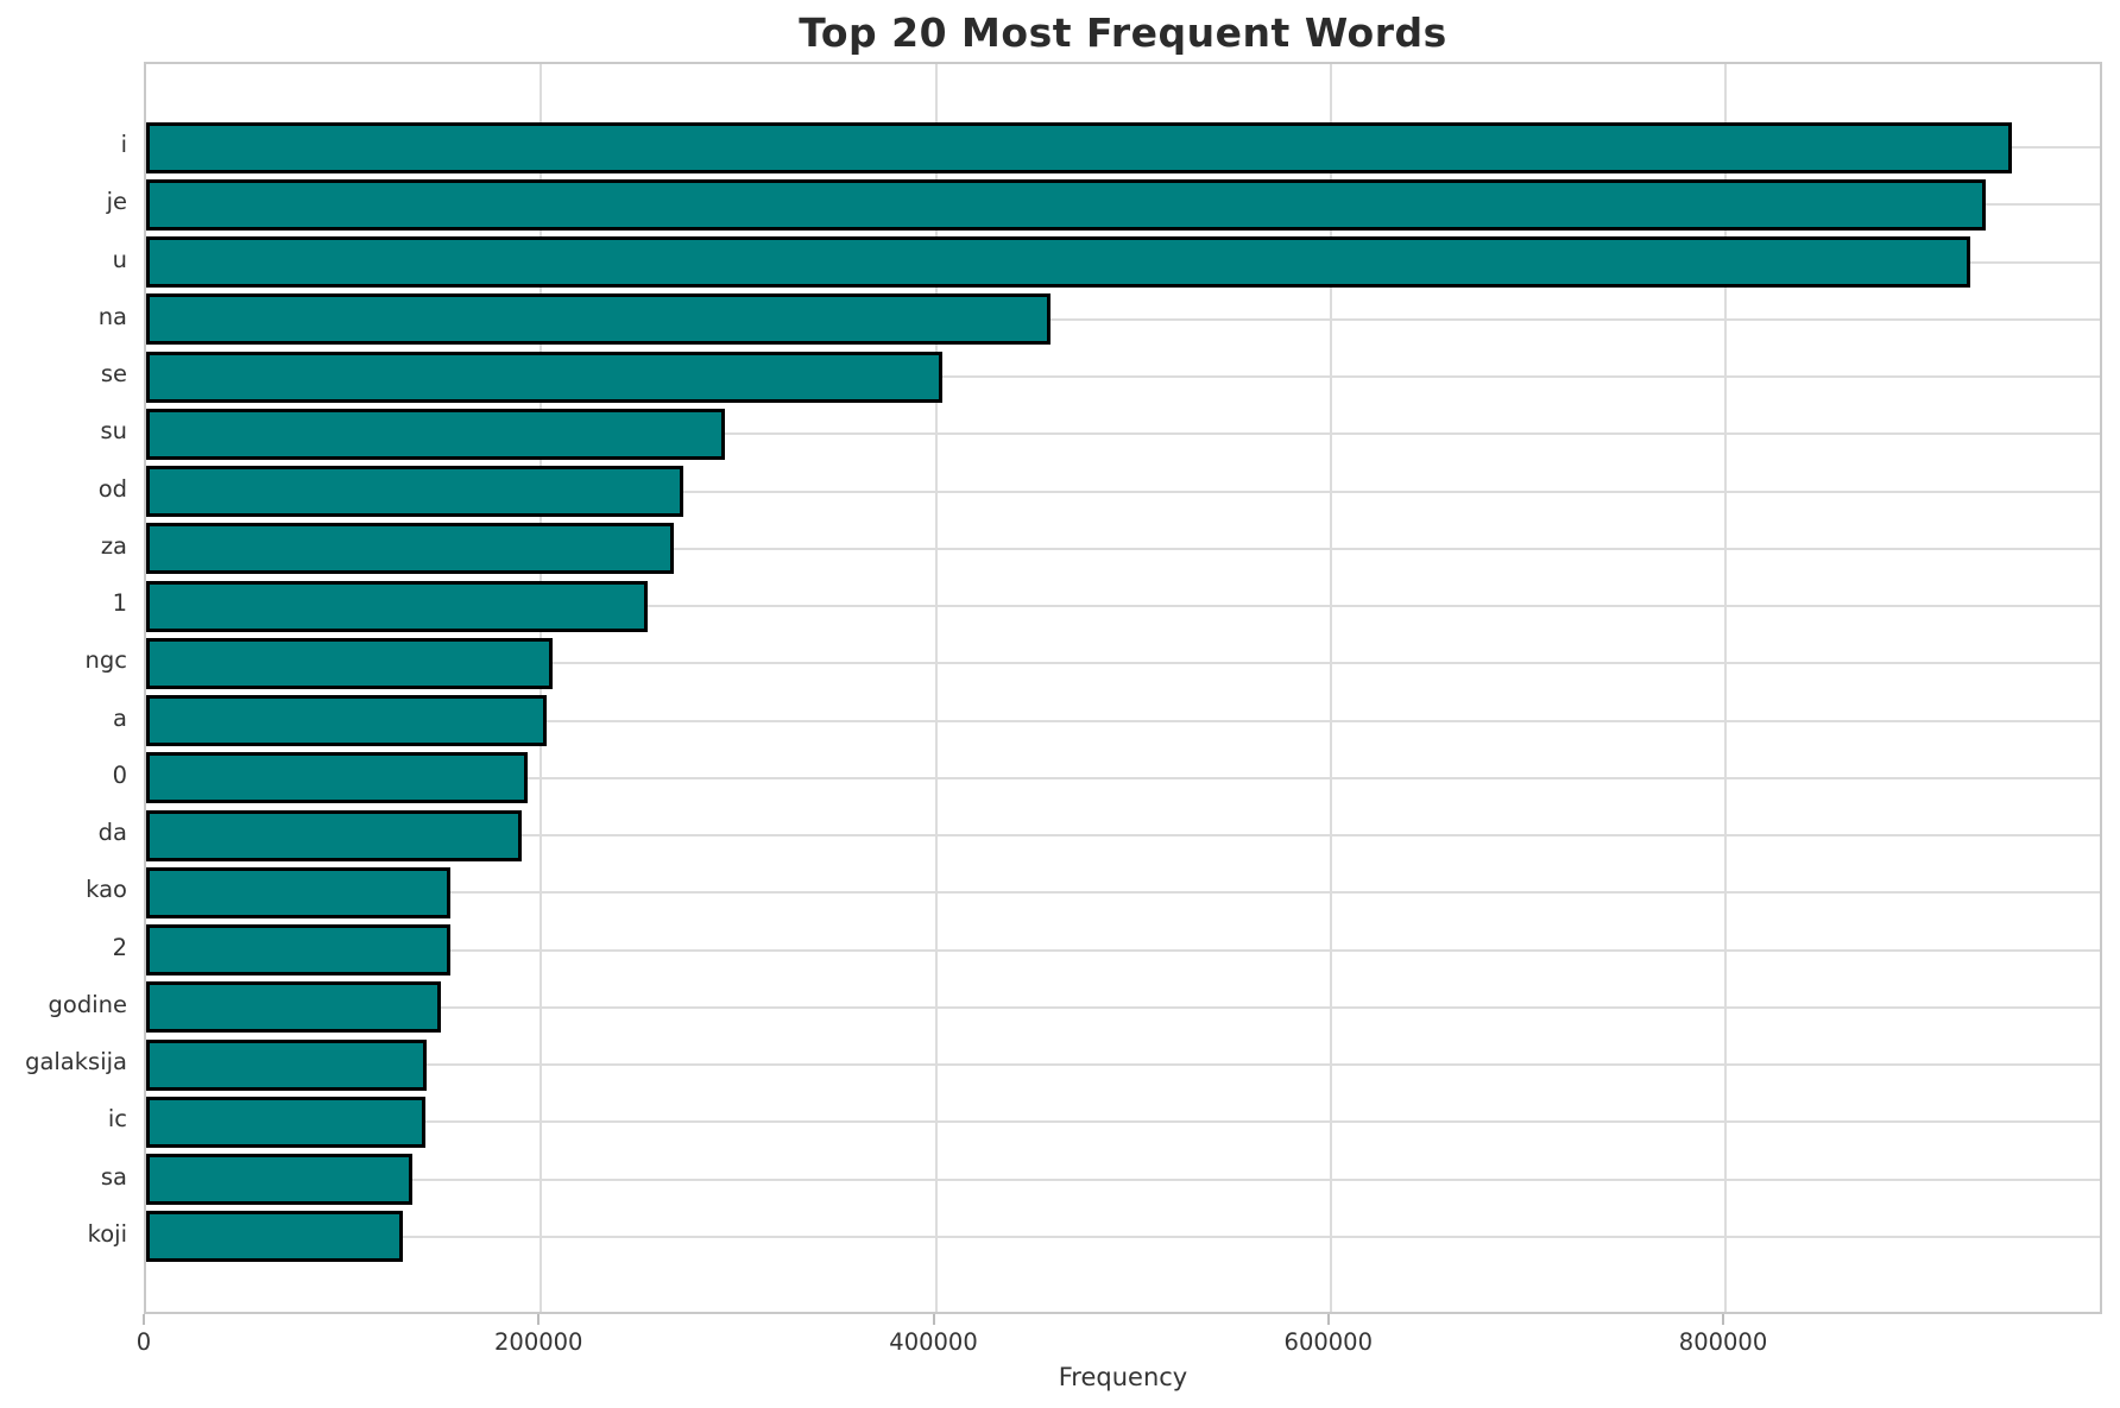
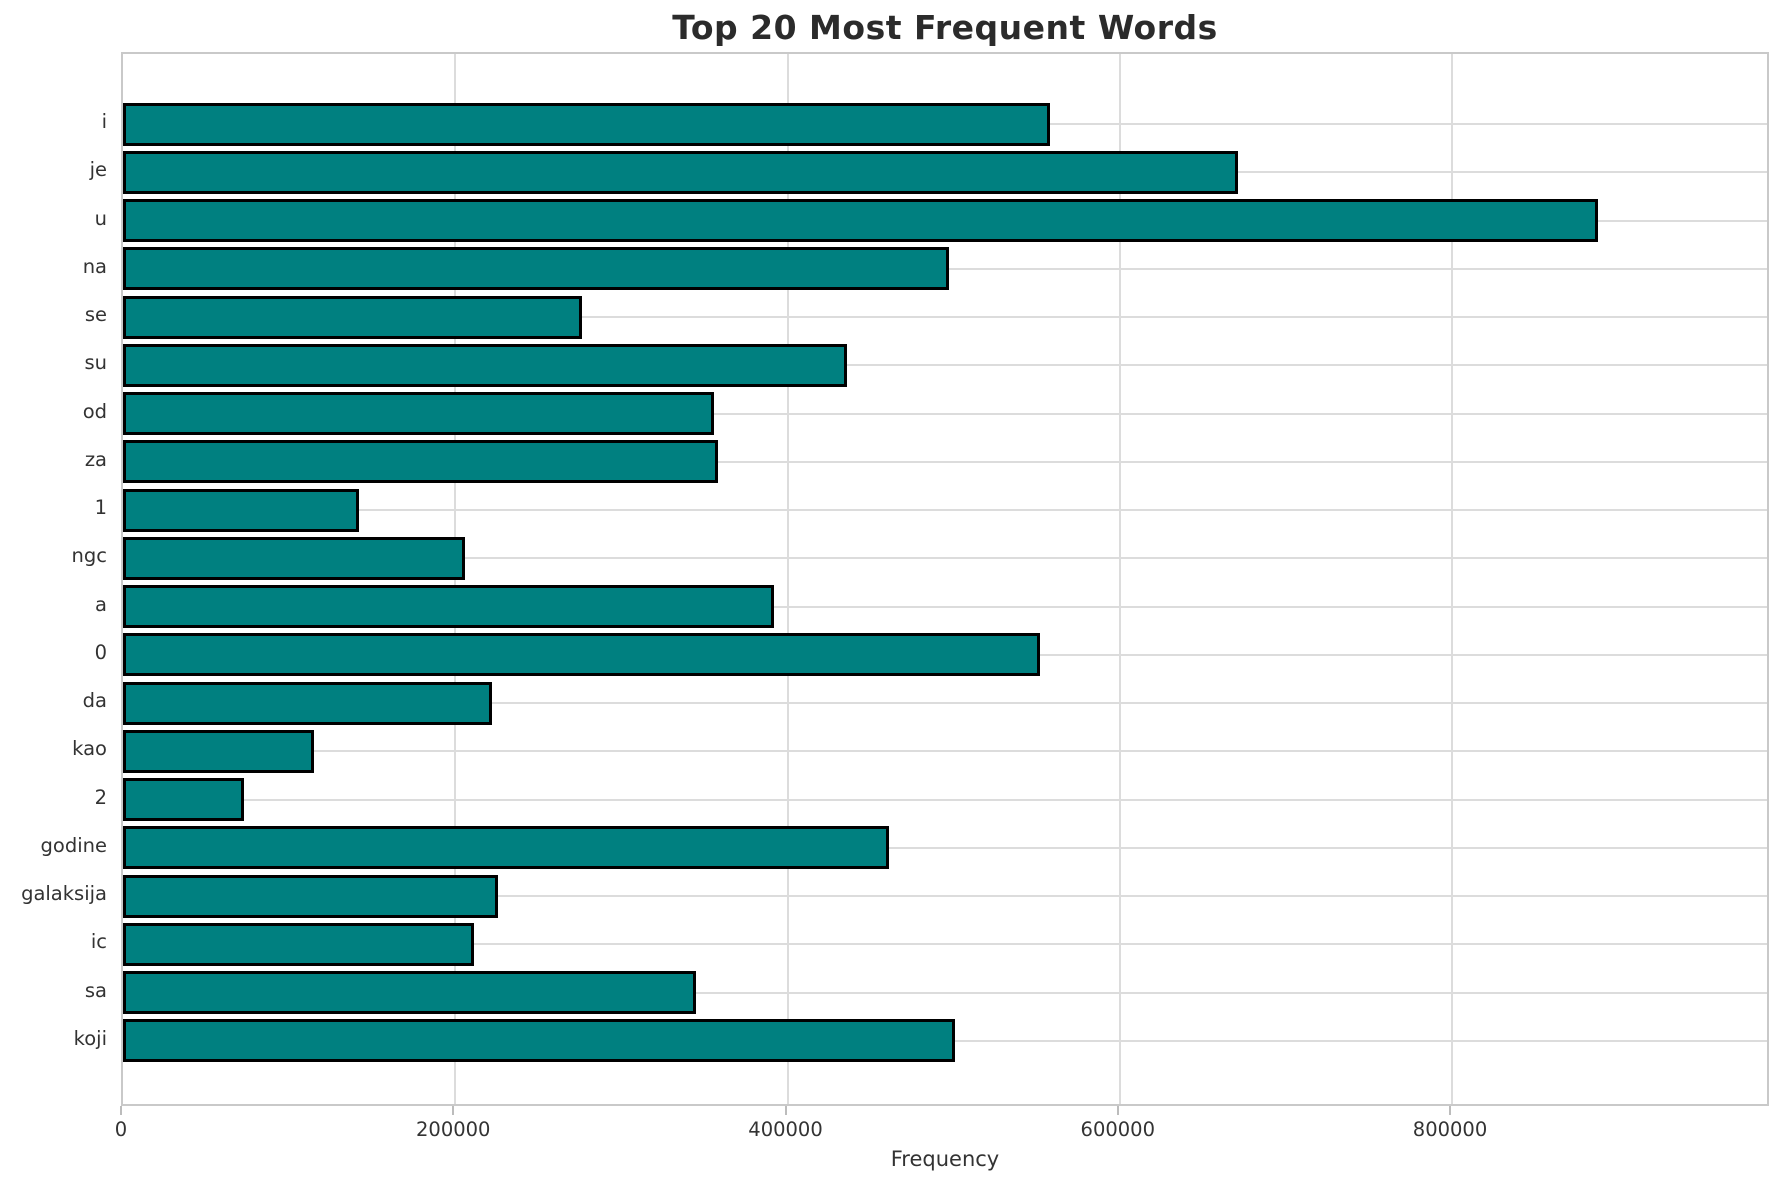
i: 945000 -> 558000
je: 932000 -> 671000
u: 924000 -> 888000
na: 458000 -> 497000
se: 403000 -> 276000
su: 293000 -> 436000
od: 272000 -> 356000
za: 267000 -> 358000
1: 254000 -> 142000
a: 203000 -> 392000
0: 193000 -> 552000
da: 190000 -> 222000
kao: 154000 -> 115000
2: 154000 -> 73000
godine: 149000 -> 461000
galaksija: 142000 -> 226000
ic: 142000 -> 211000
sa: 135000 -> 345000
koji: 130000 -> 501000
